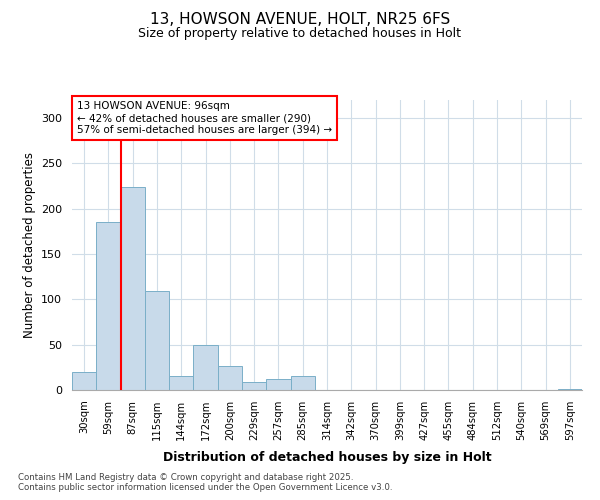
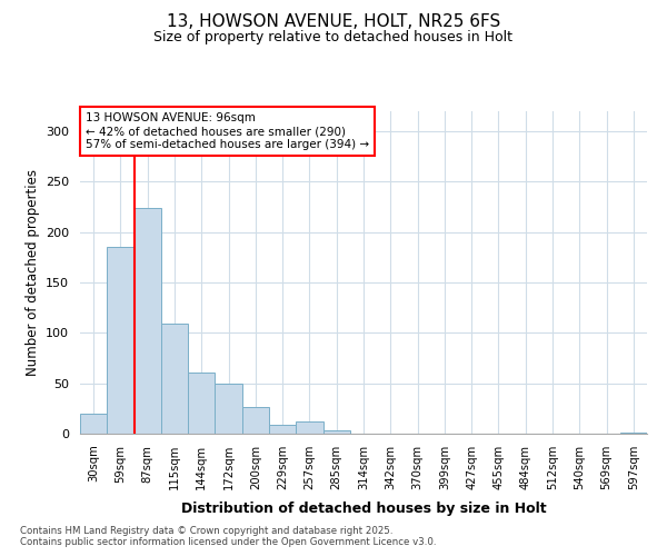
144sqm: 16 -> 61
285sqm: 16 -> 3
